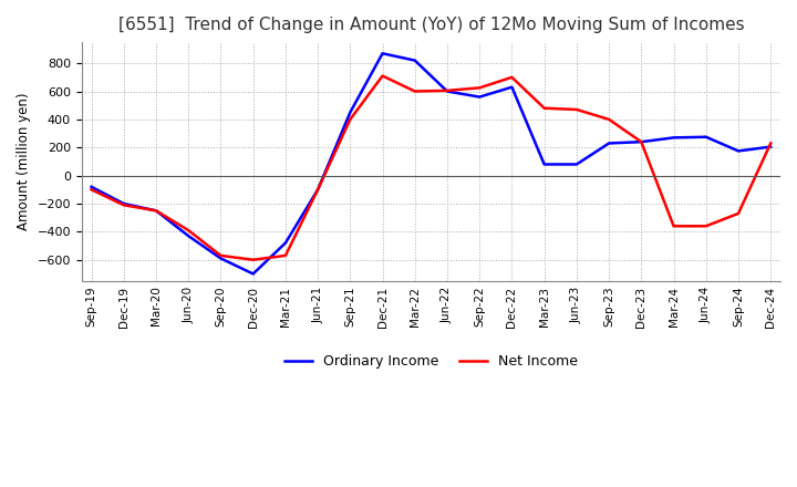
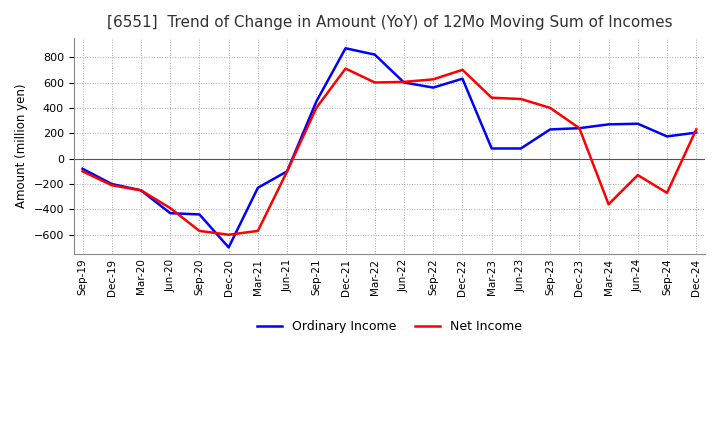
Ordinary Income/Sep-20: -590 -> -440
Ordinary Income/Mar-21: -480 -> -230
Net Income/Jun-24: -360 -> -130
